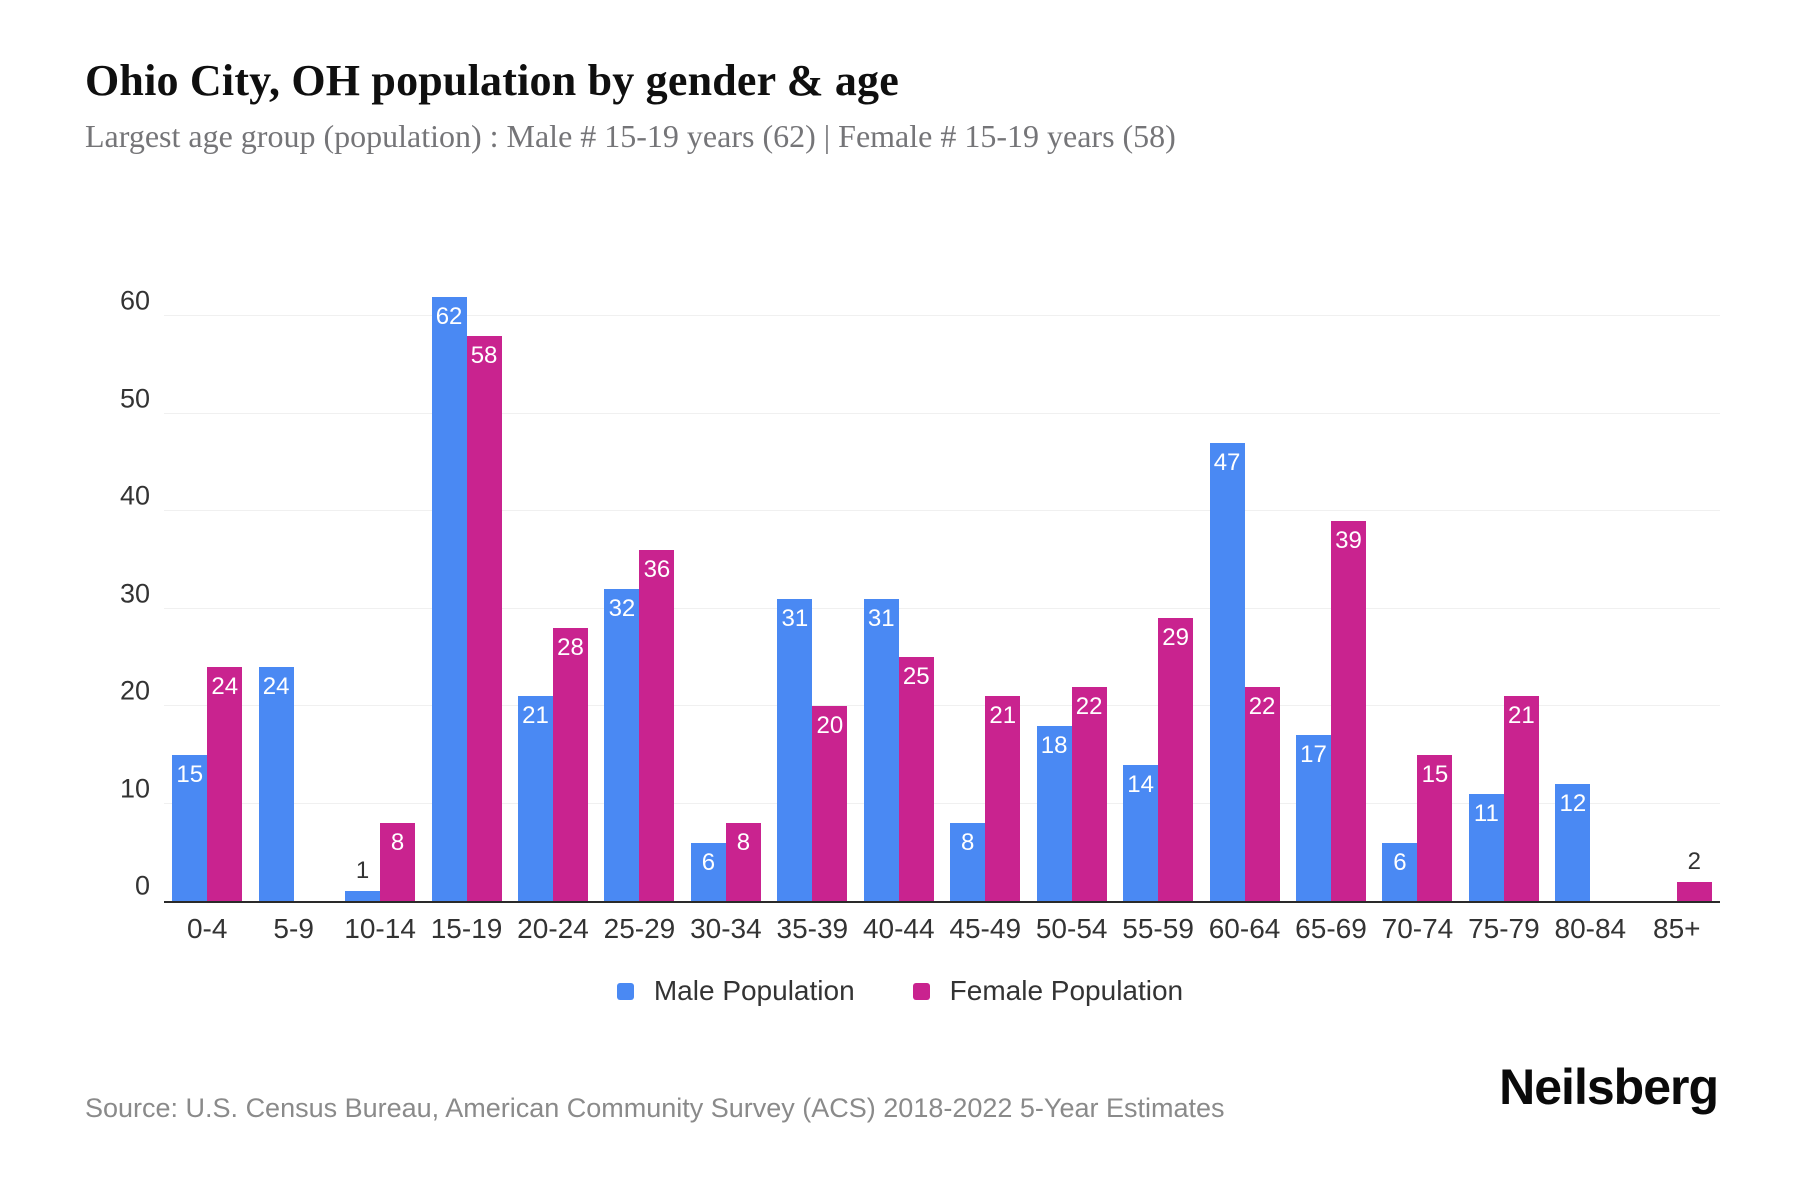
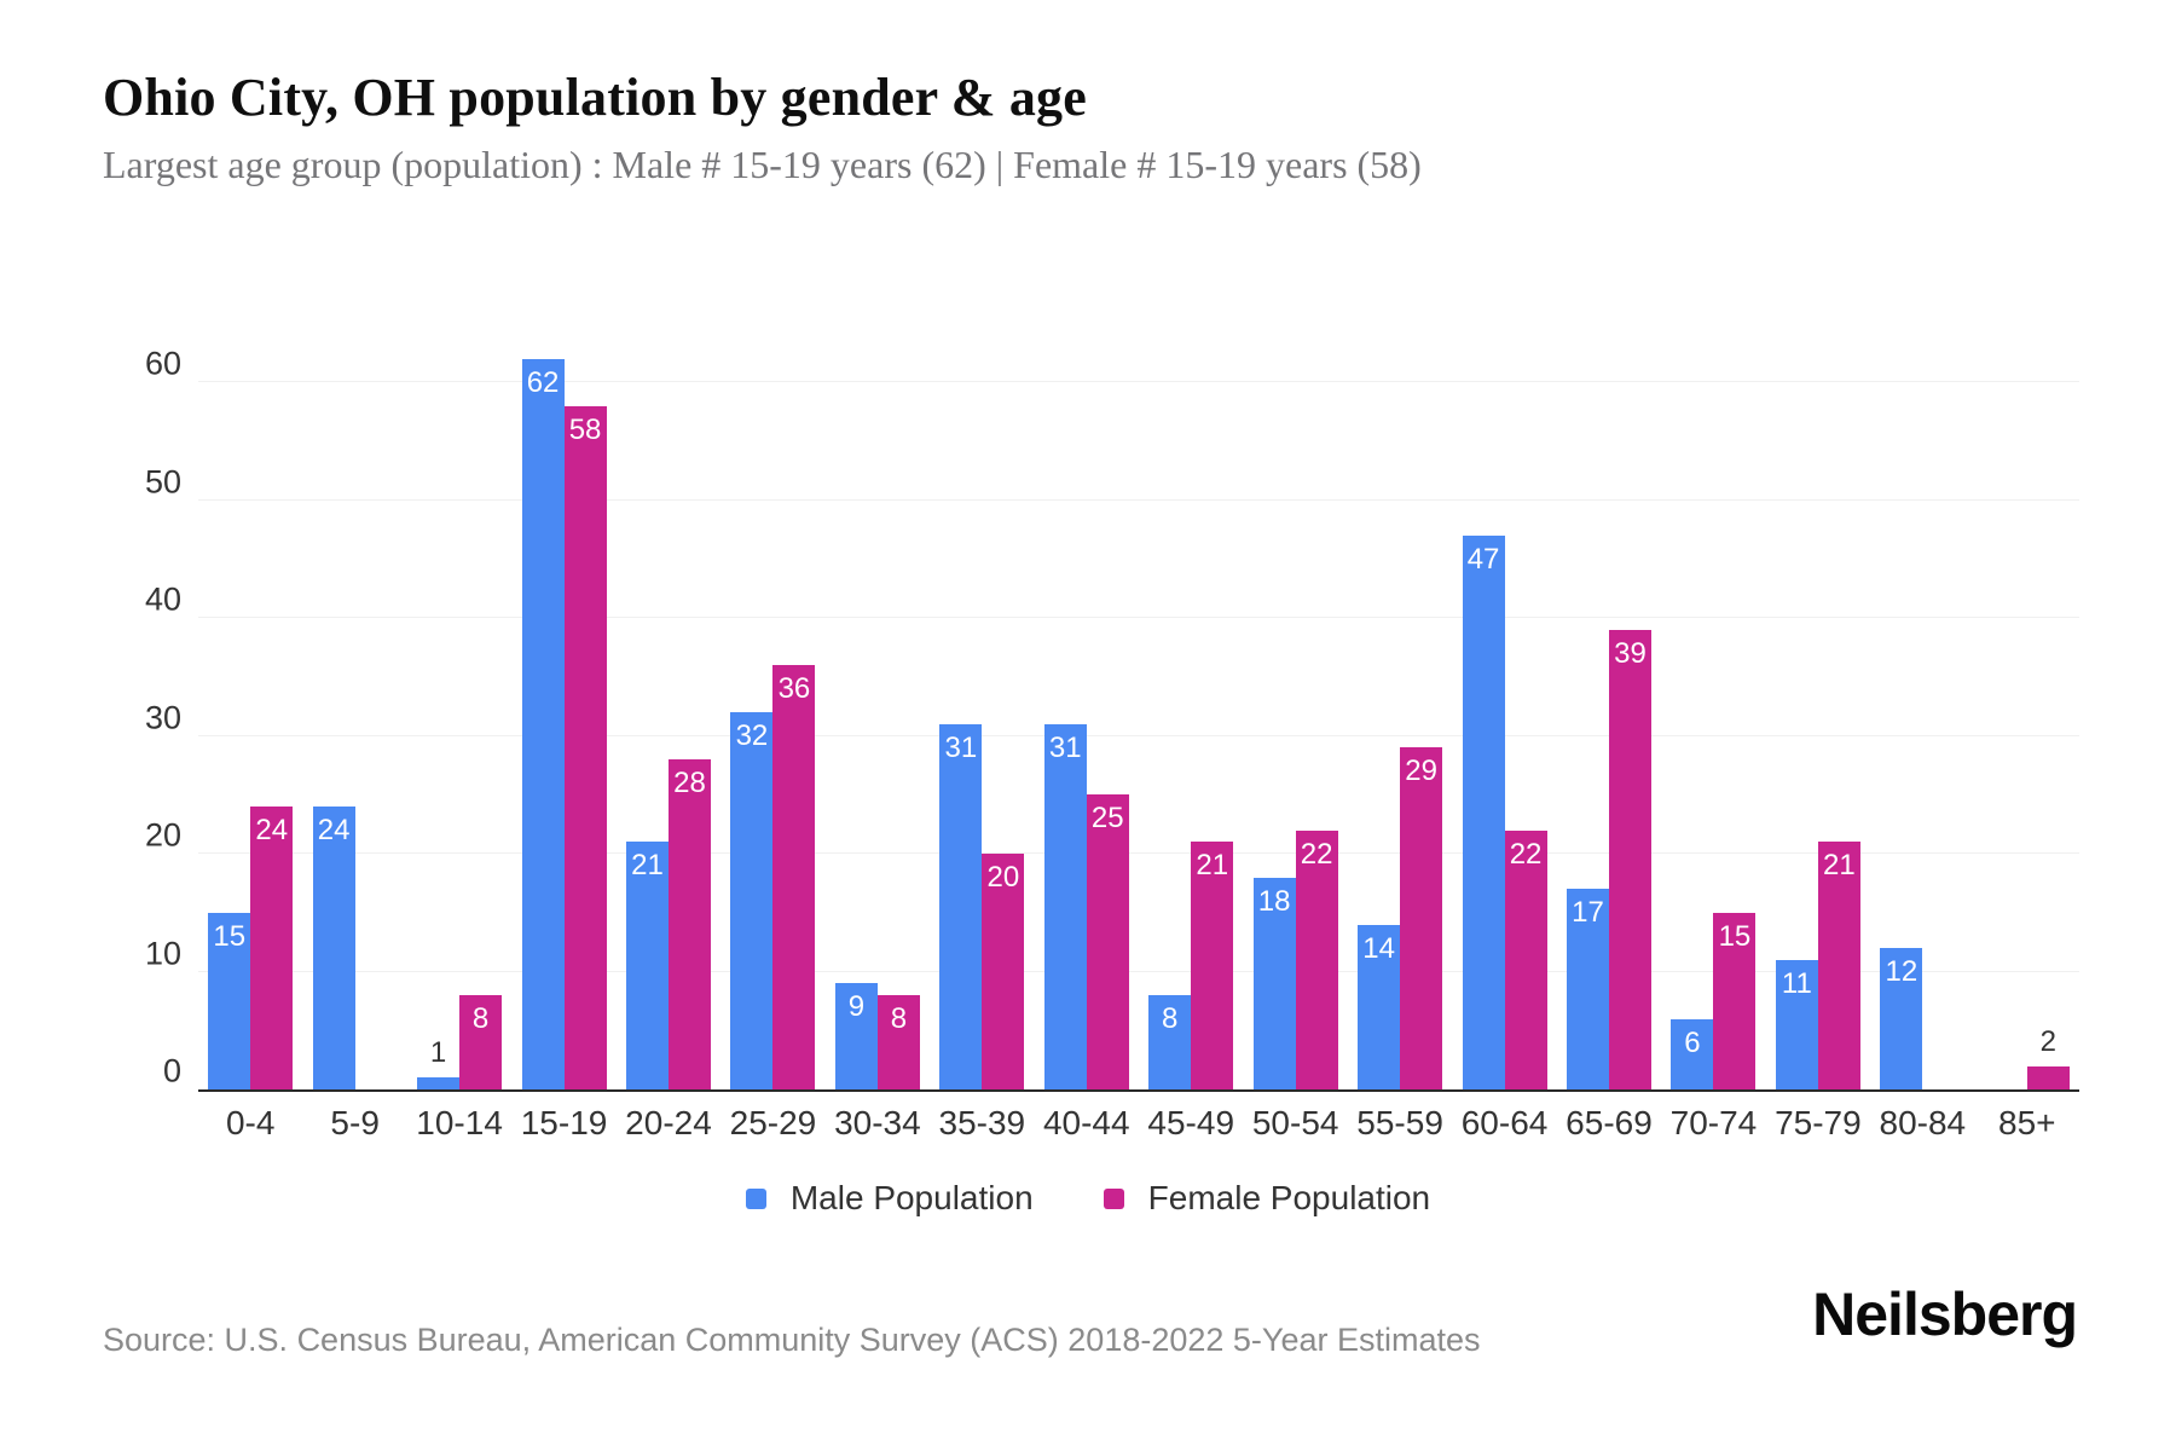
Male Population/30-34: 6 -> 9
